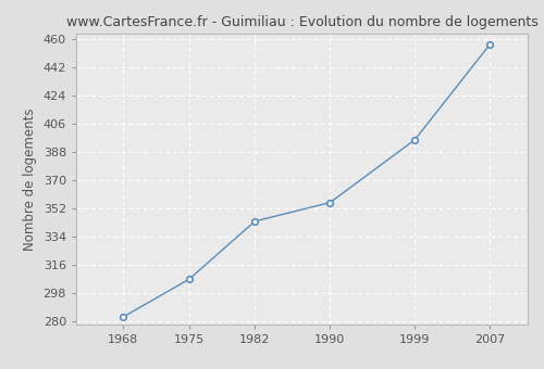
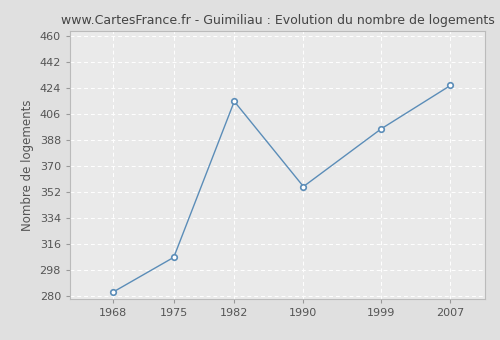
1982: 344 -> 415
2007: 457 -> 426
